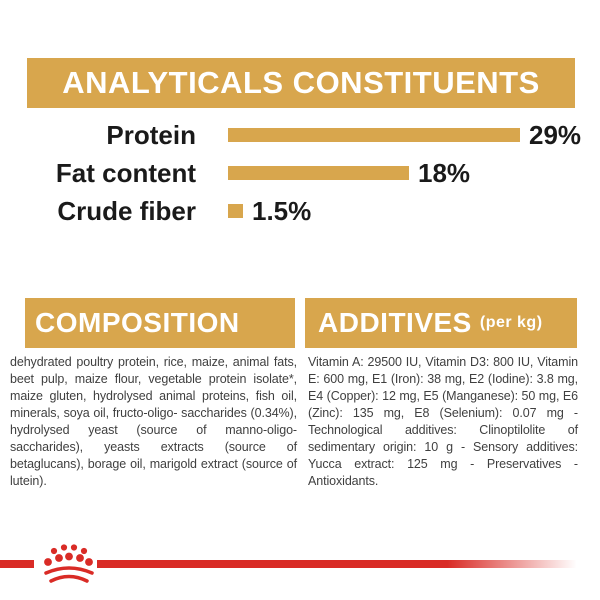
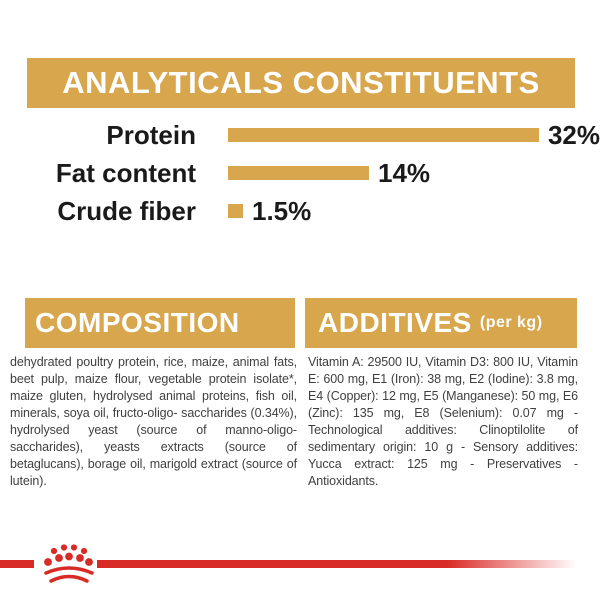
Protein: 29% -> 32%
Fat content: 18% -> 14%
